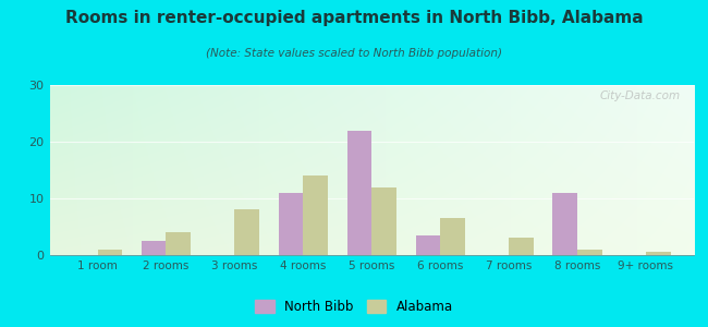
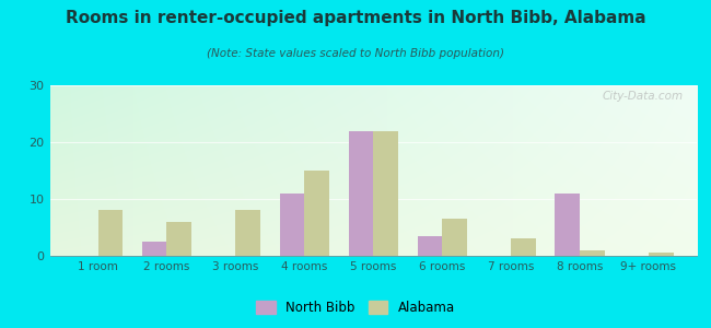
Alabama/1 room: 1.0 -> 8.0
Alabama/2 rooms: 4.0 -> 6.0
Alabama/4 rooms: 14.0 -> 15.0
Alabama/5 rooms: 12.0 -> 22.0
